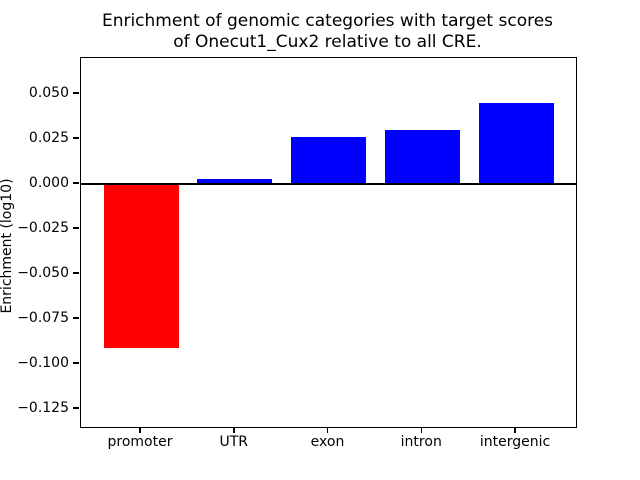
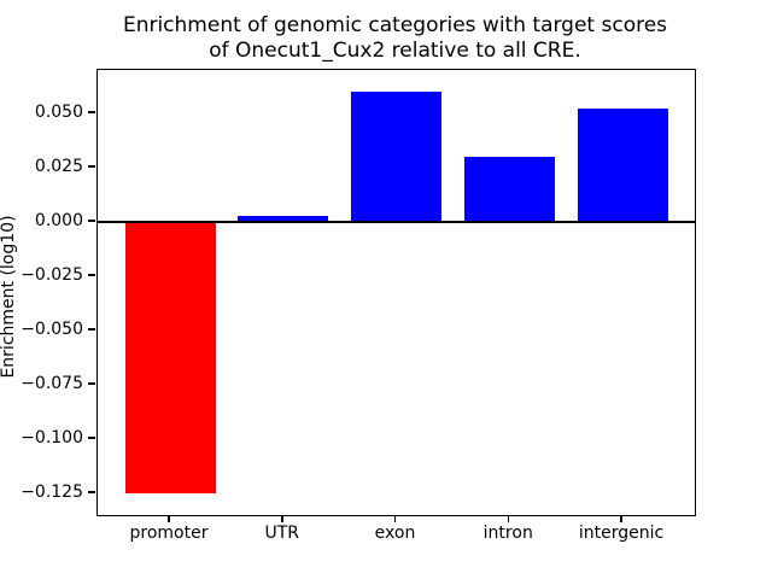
promoter: -0.091 -> -0.125
exon: 0.026 -> 0.060
intergenic: 0.045 -> 0.052
